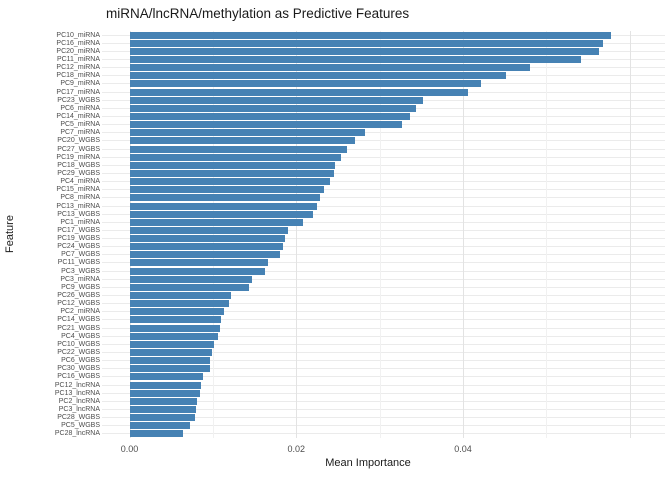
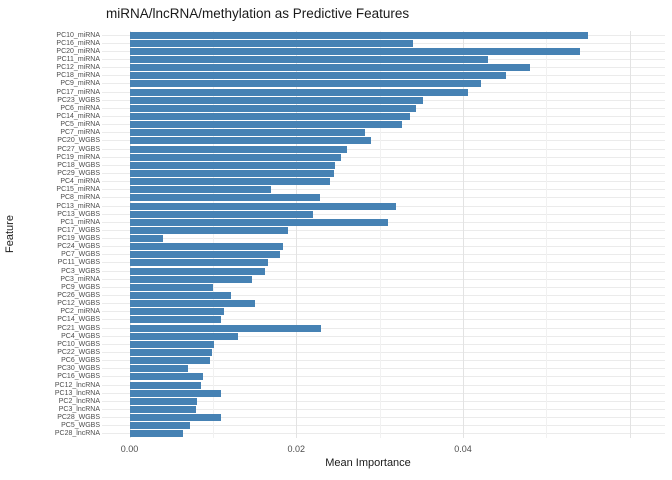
PC10_miRNA: 0.058 -> 0.055
PC16_miRNA: 0.057 -> 0.034
PC20_miRNA: 0.056 -> 0.054
PC11_miRNA: 0.054 -> 0.043
PC20_WGBS: 0.027 -> 0.029
PC15_miRNA: 0.023 -> 0.017
PC13_miRNA: 0.022 -> 0.032
PC1_miRNA: 0.021 -> 0.031
PC19_WGBS: 0.019 -> 0.004
PC9_WGBS: 0.014 -> 0.010
PC12_WGBS: 0.012 -> 0.015
PC21_WGBS: 0.011 -> 0.023
PC4_WGBS: 0.011 -> 0.013
PC30_WGBS: 0.010 -> 0.007
PC13_lncRNA: 0.009 -> 0.011
PC28_WGBS: 0.008 -> 0.011
